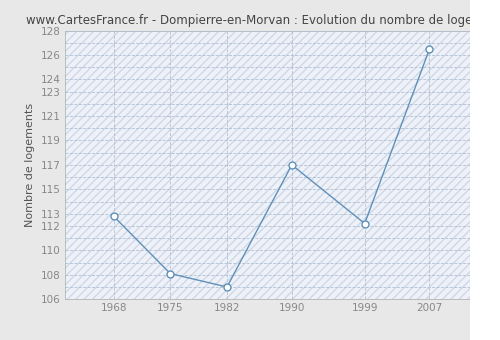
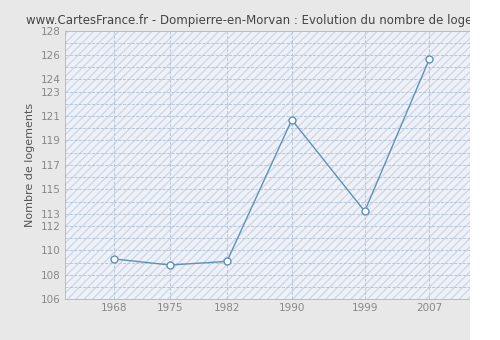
1968: 112.8 -> 109.3
1975: 108.1 -> 108.8
1982: 107.0 -> 109.1
1990: 117.0 -> 120.7
1999: 112.2 -> 113.2
2007: 126.5 -> 125.7
